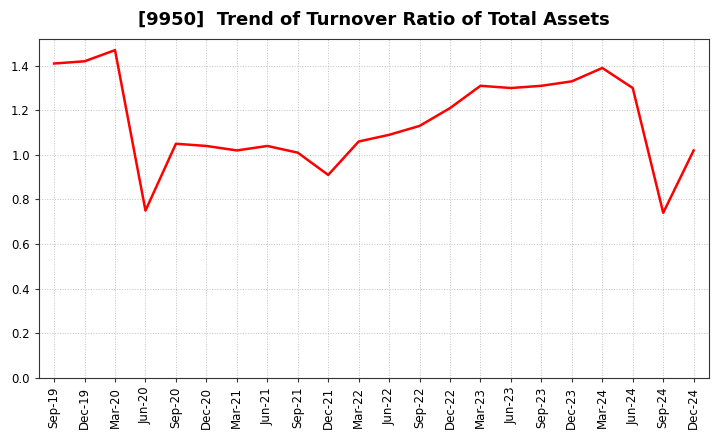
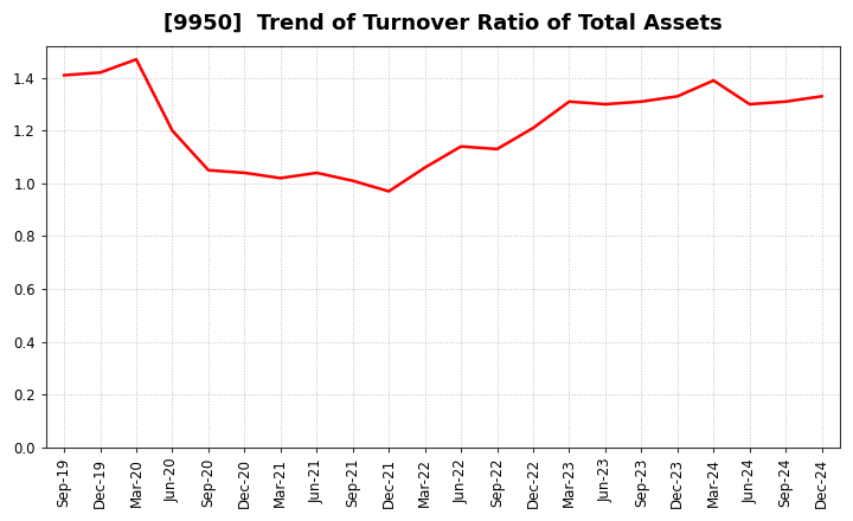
Jun-20: 0.75 -> 1.20
Dec-21: 0.91 -> 0.97
Jun-22: 1.09 -> 1.14
Sep-24: 0.74 -> 1.31
Dec-24: 1.02 -> 1.33
